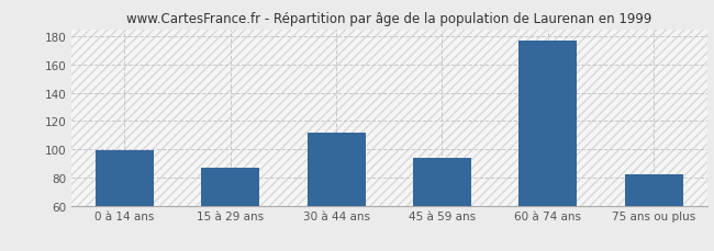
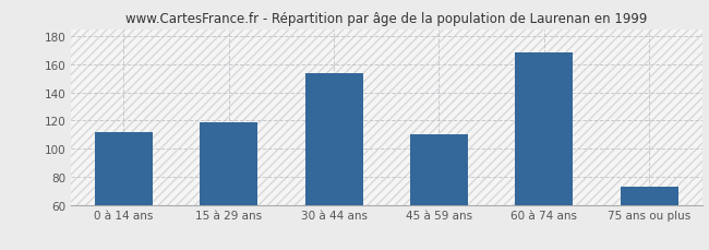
0 à 14 ans: 99 -> 112
15 à 29 ans: 87 -> 119
30 à 44 ans: 112 -> 154
45 à 59 ans: 94 -> 110
60 à 74 ans: 177 -> 168
75 ans ou plus: 82 -> 73
